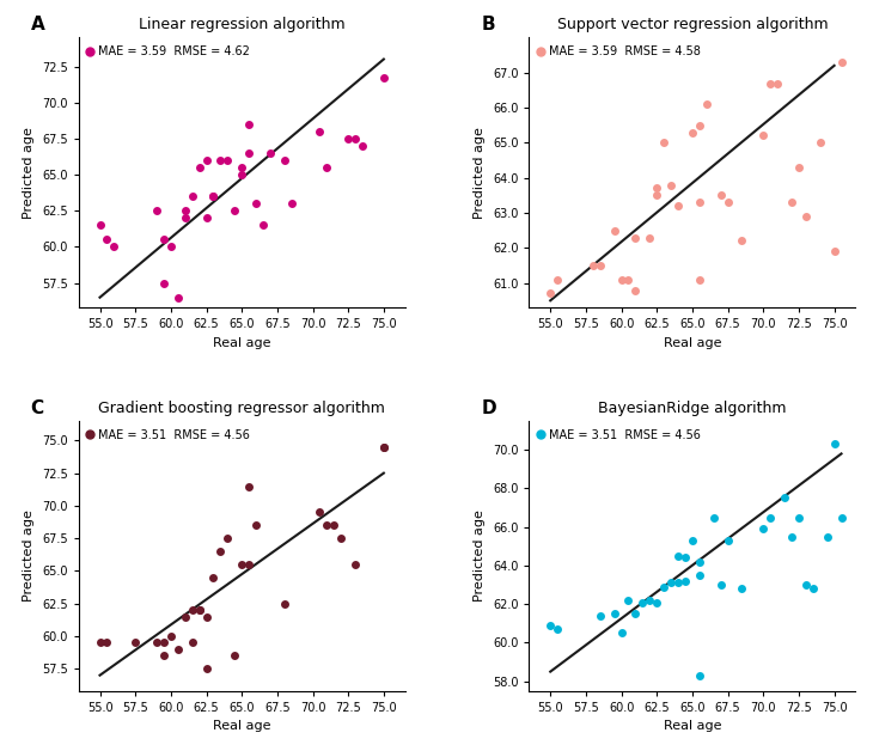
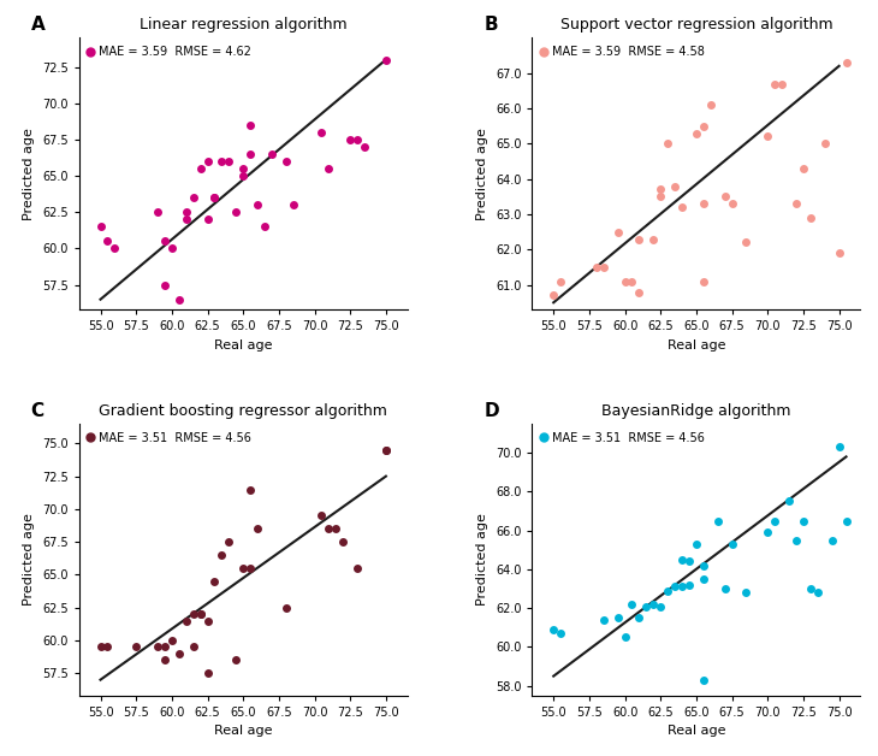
Linear regression algorithm/75.0: 71.7 -> 73.0
